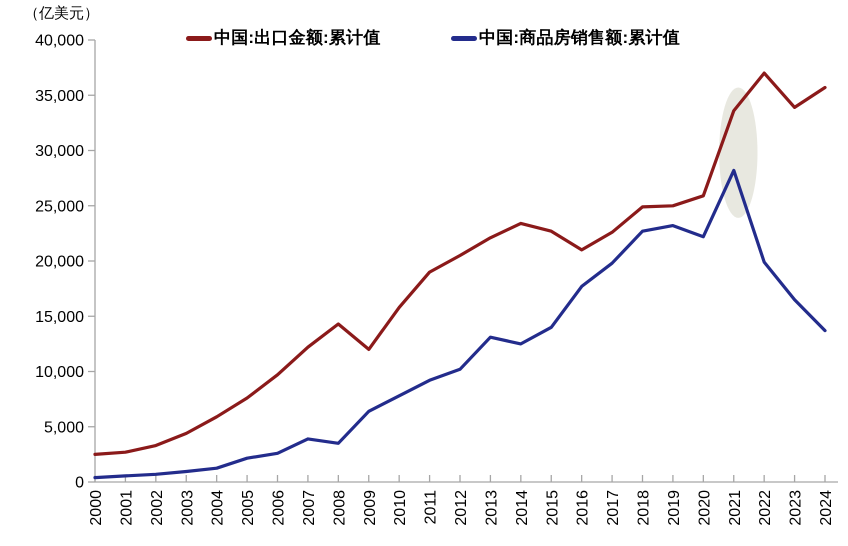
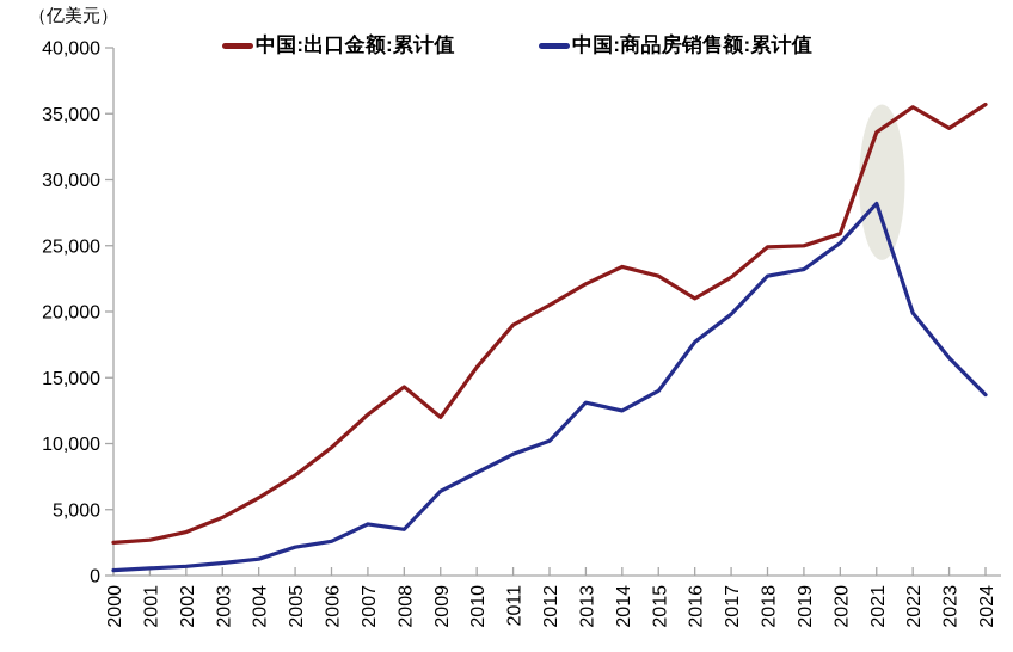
中国:商品房销售额:累计值/2020: 22200 -> 25200
中国:出口金额:累计值/2022: 37000 -> 35500
